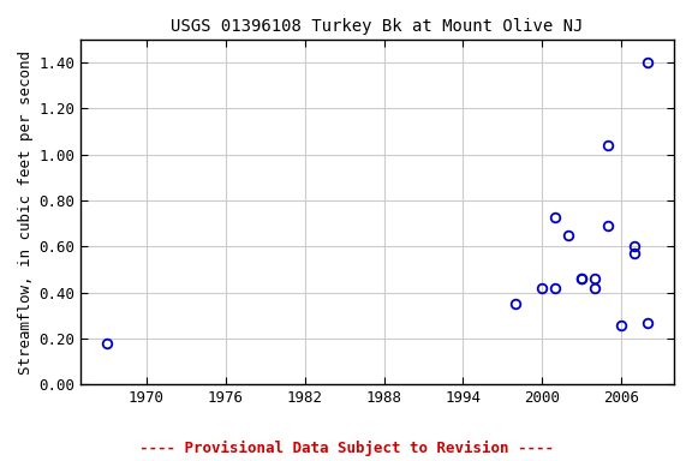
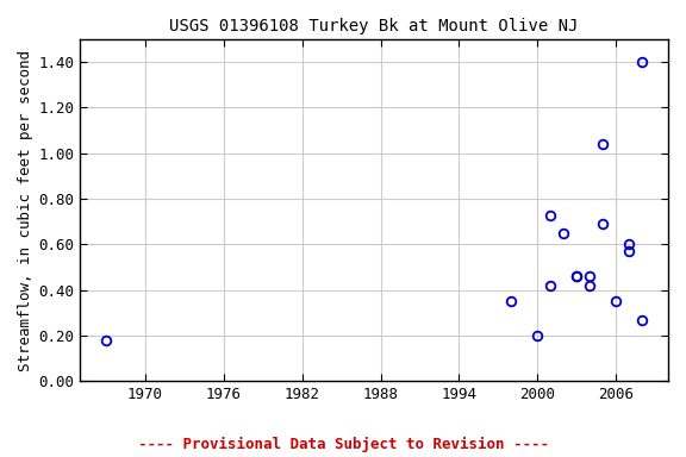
2000: 0.42 -> 0.20
2006: 0.26 -> 0.35
